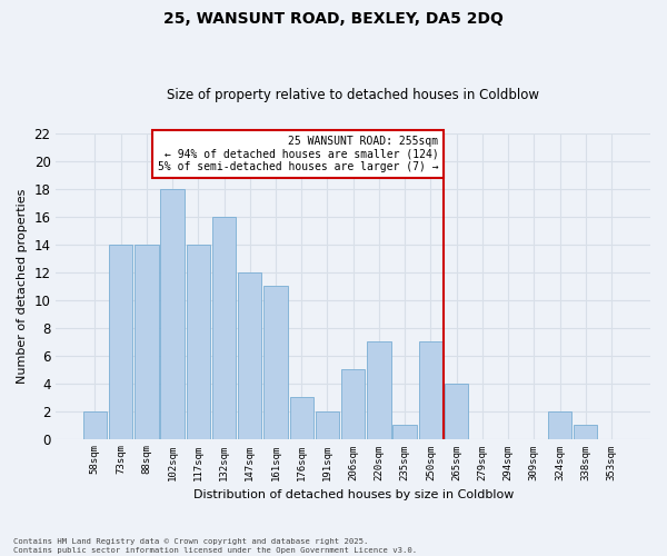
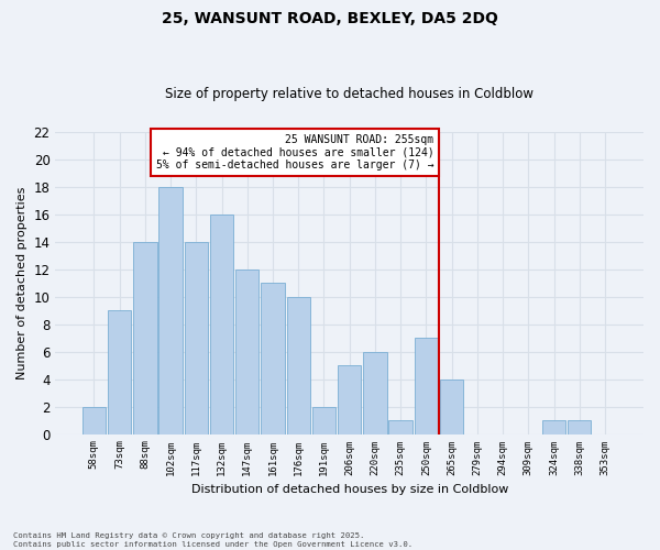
73sqm: 14 -> 9
176sqm: 3 -> 10
220sqm: 7 -> 6
324sqm: 2 -> 1
